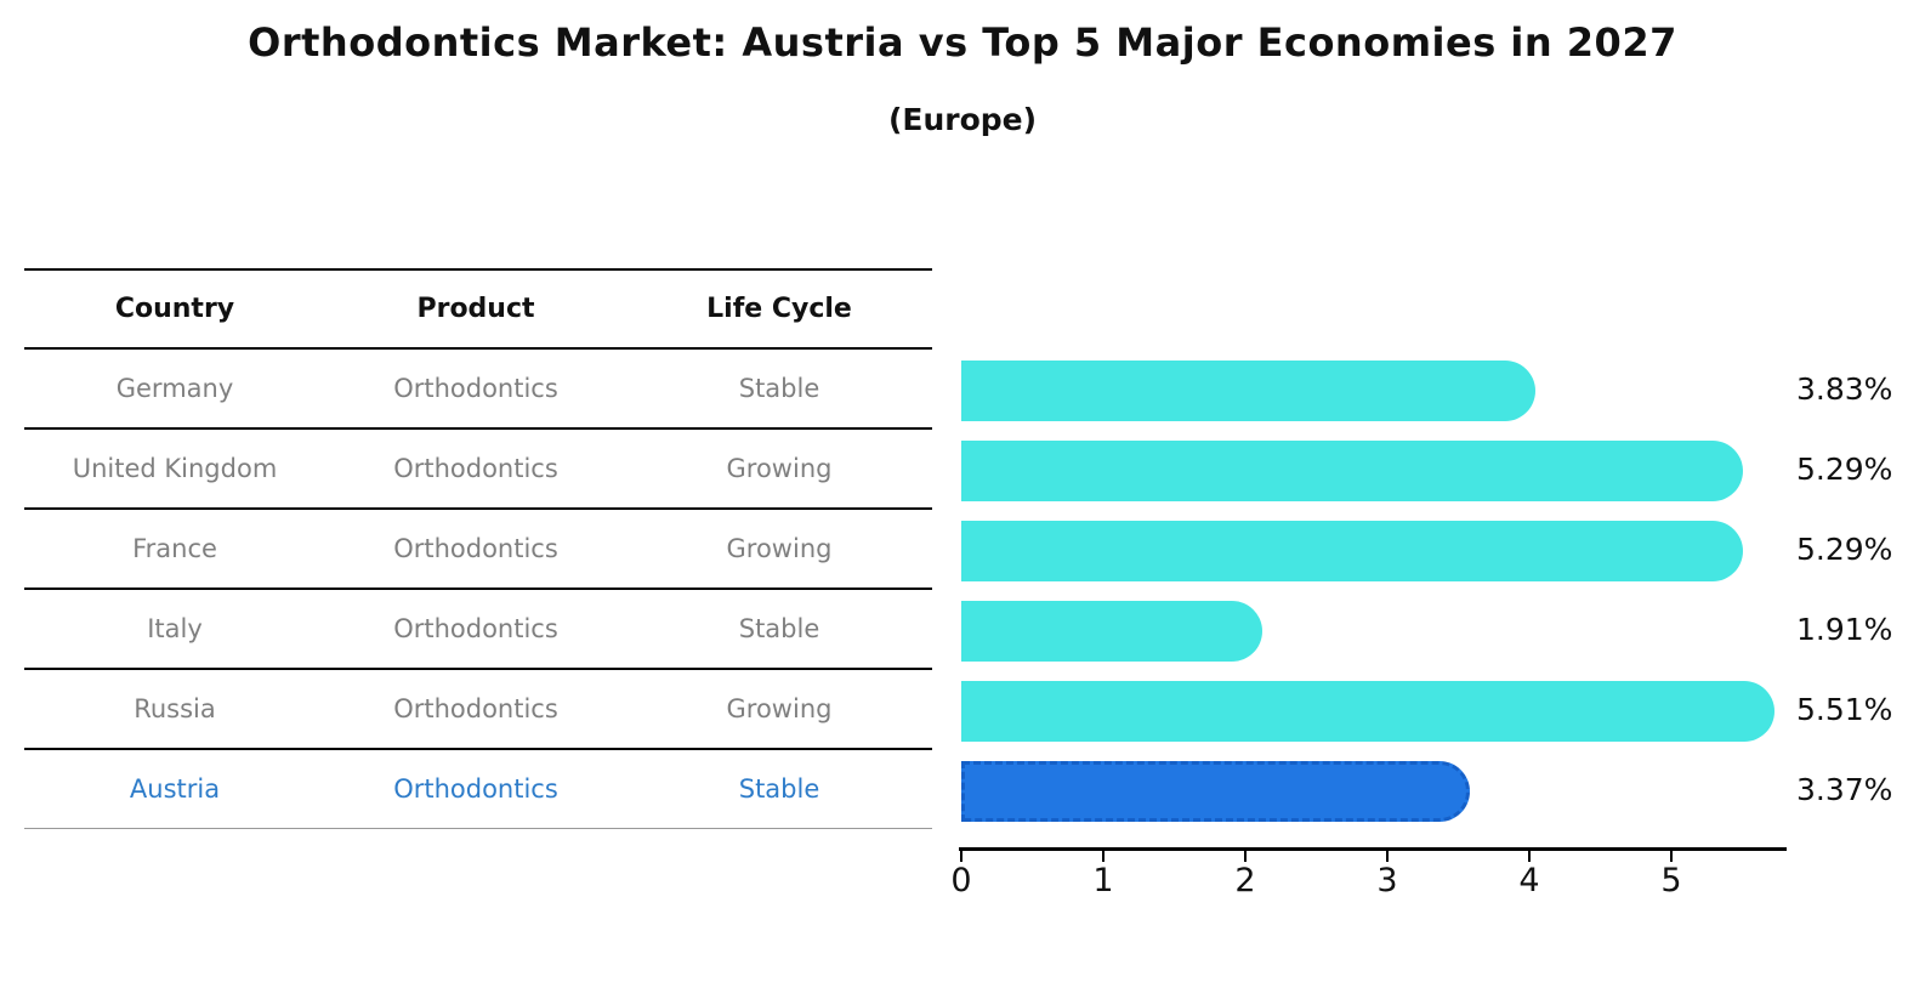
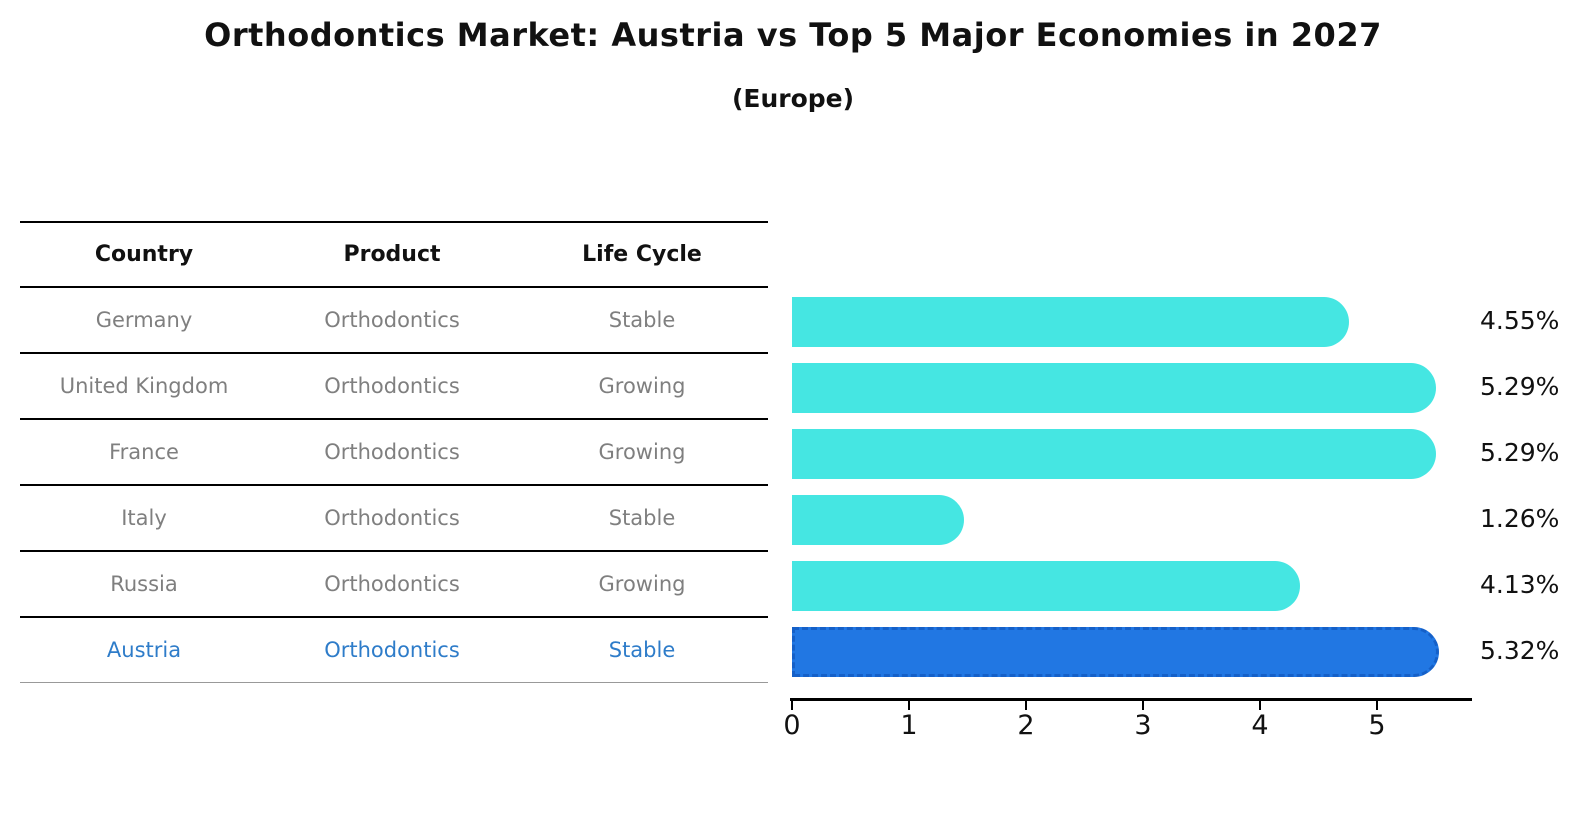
Germany: 3.83% -> 4.55%
Italy: 1.91% -> 1.26%
Russia: 5.51% -> 4.13%
Austria: 3.37% -> 5.32%
